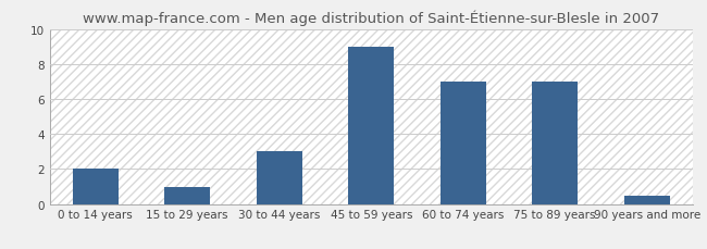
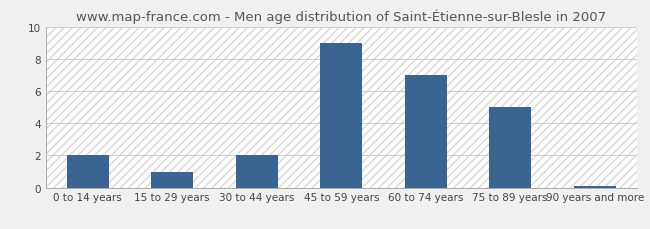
30 to 44 years: 3.0 -> 2.0
75 to 89 years: 7.0 -> 5.0
90 years and more: 0.5 -> 0.1
